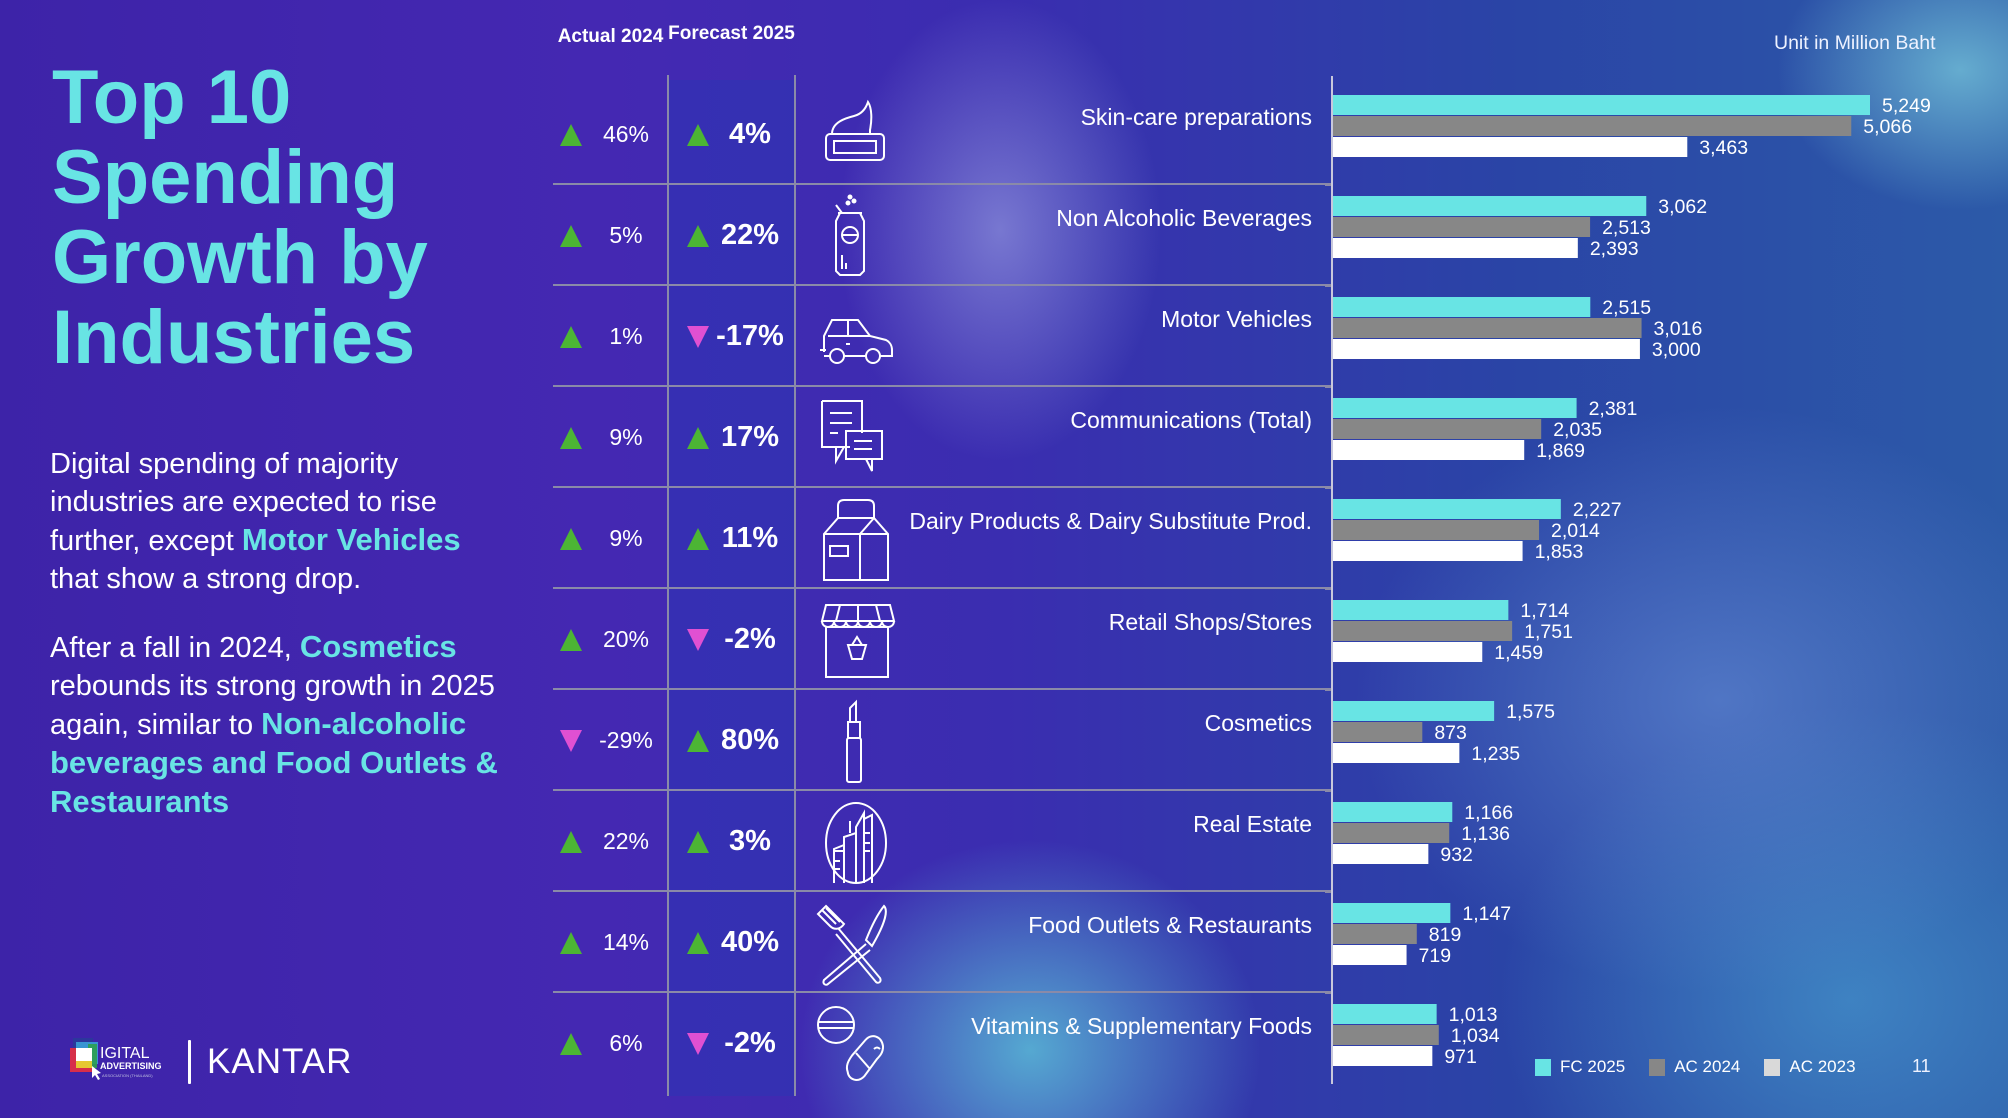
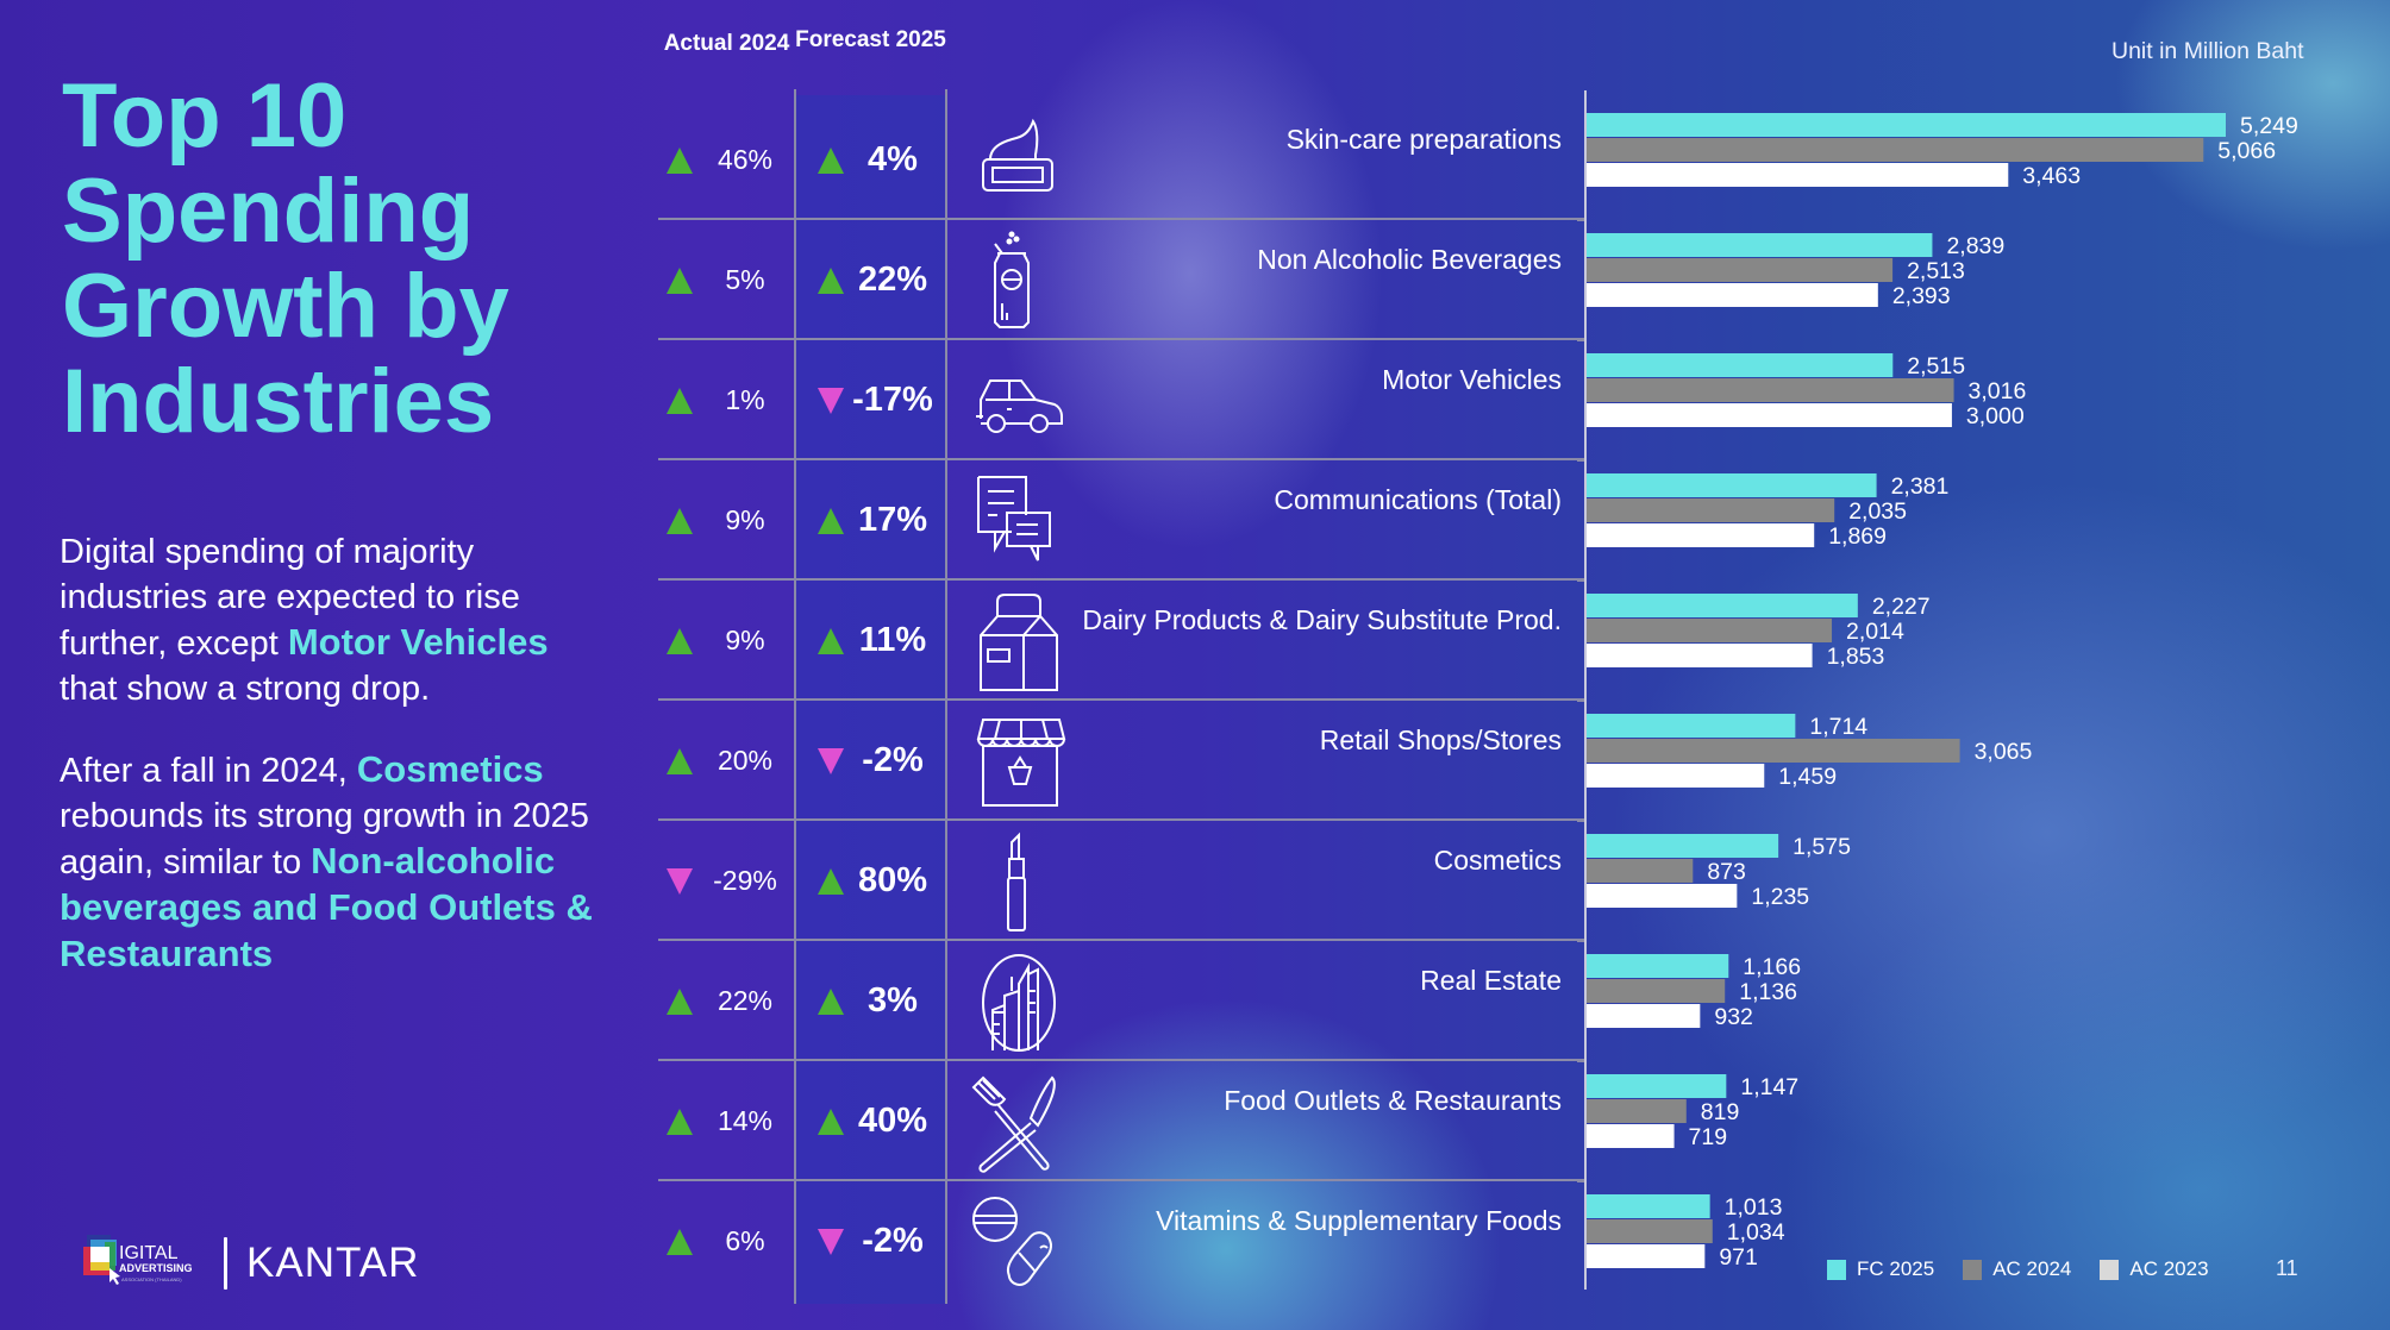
FC 2025/Non Alcoholic Beverages: 3,062 -> 2,839
AC 2024/Retail Shops/Stores: 1,751 -> 3,065
